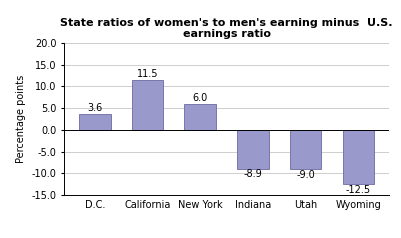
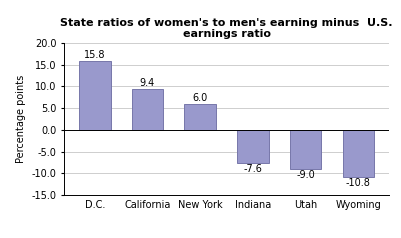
D.C.: 3.6 -> 15.8
California: 11.5 -> 9.4
Indiana: -8.9 -> -7.6
Wyoming: -12.5 -> -10.8
